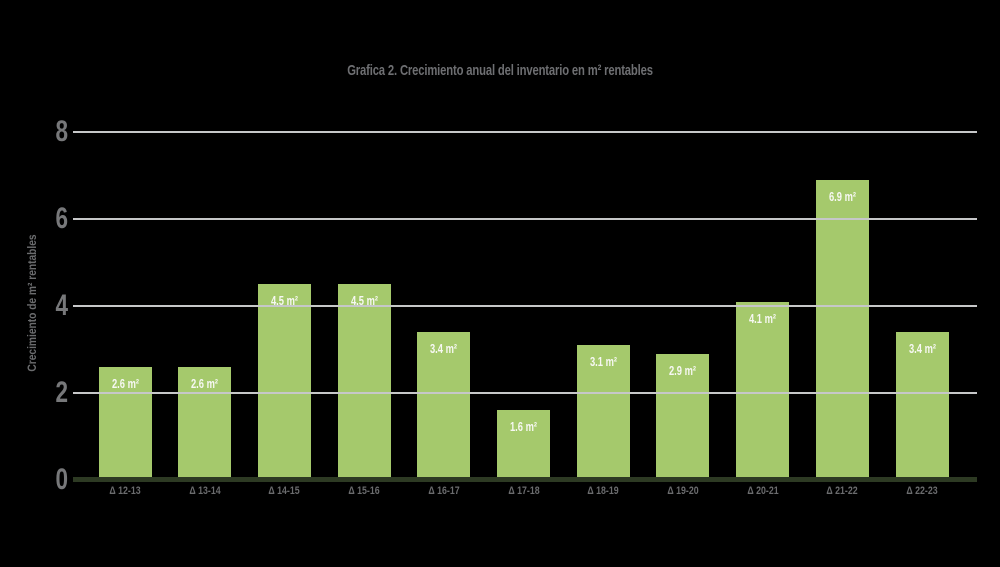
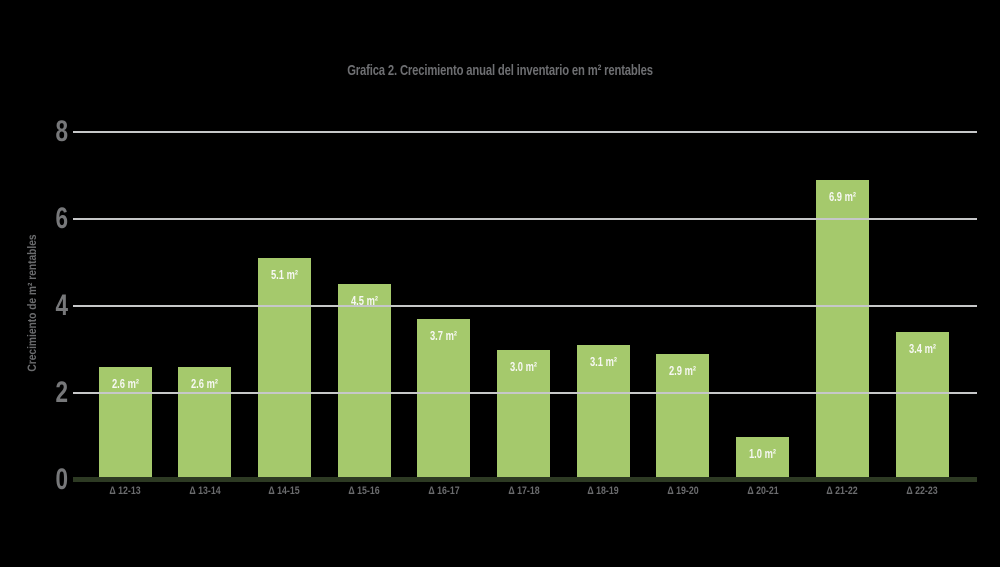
Δ 14-15: 4.5 -> 5.1
Δ 16-17: 3.4 -> 3.7
Δ 17-18: 1.6 -> 3.0
Δ 20-21: 4.1 -> 1.0
